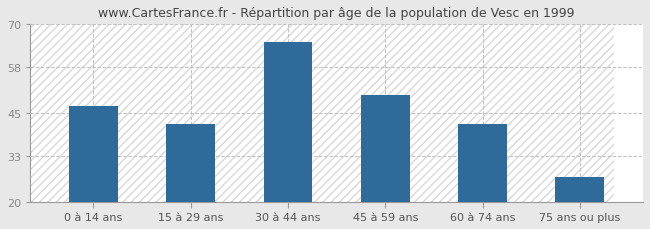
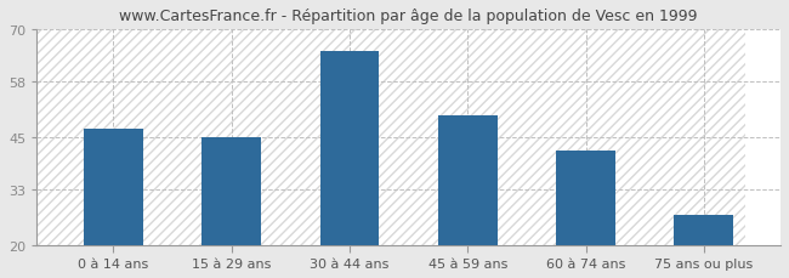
15 à 29 ans: 42 -> 45
